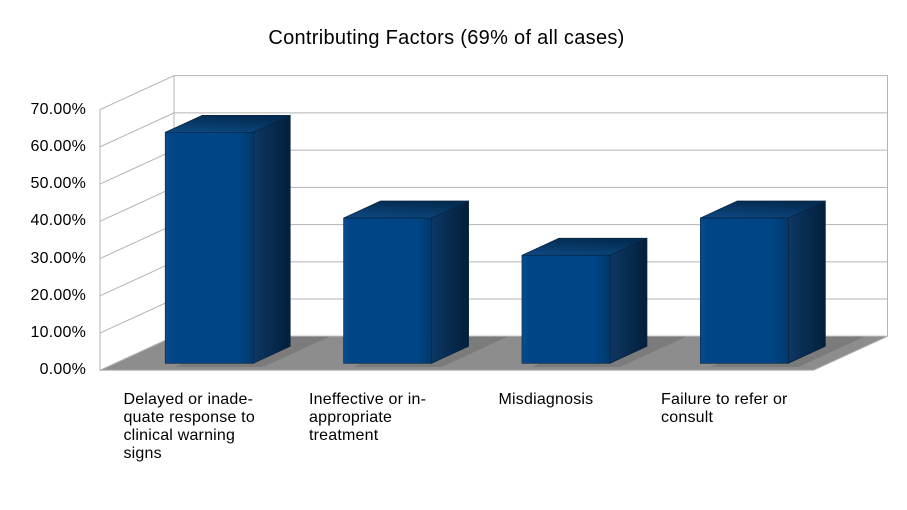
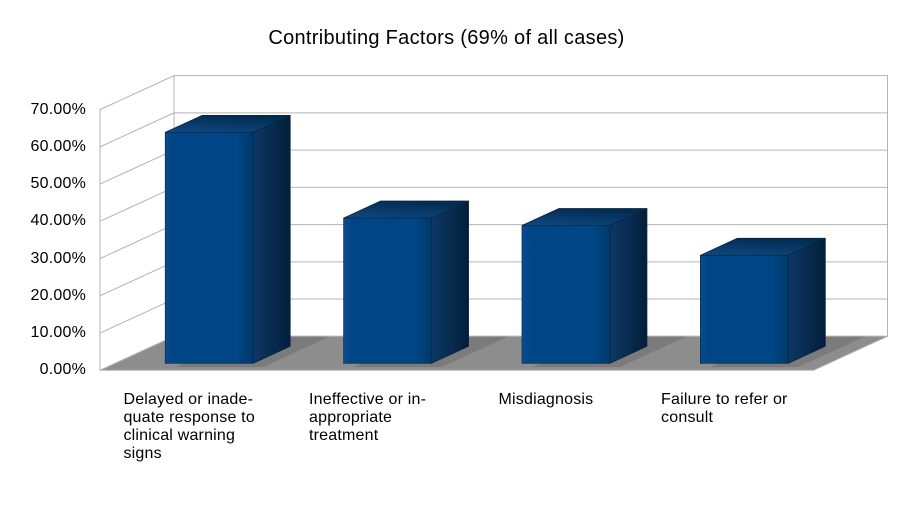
Misdiagnosis: 29% -> 37%
Failure to refer or consult: 39% -> 29%
